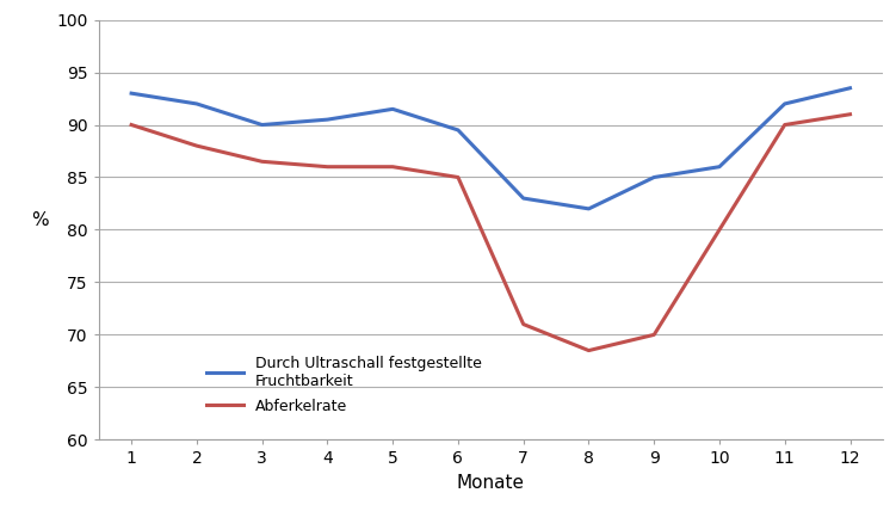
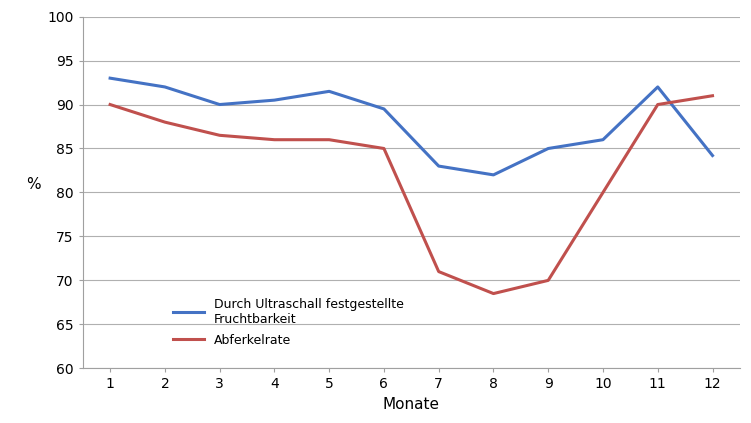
Durch Ultraschall festgestellte Fruchtbarkeit/12: 93.5 -> 84.2
